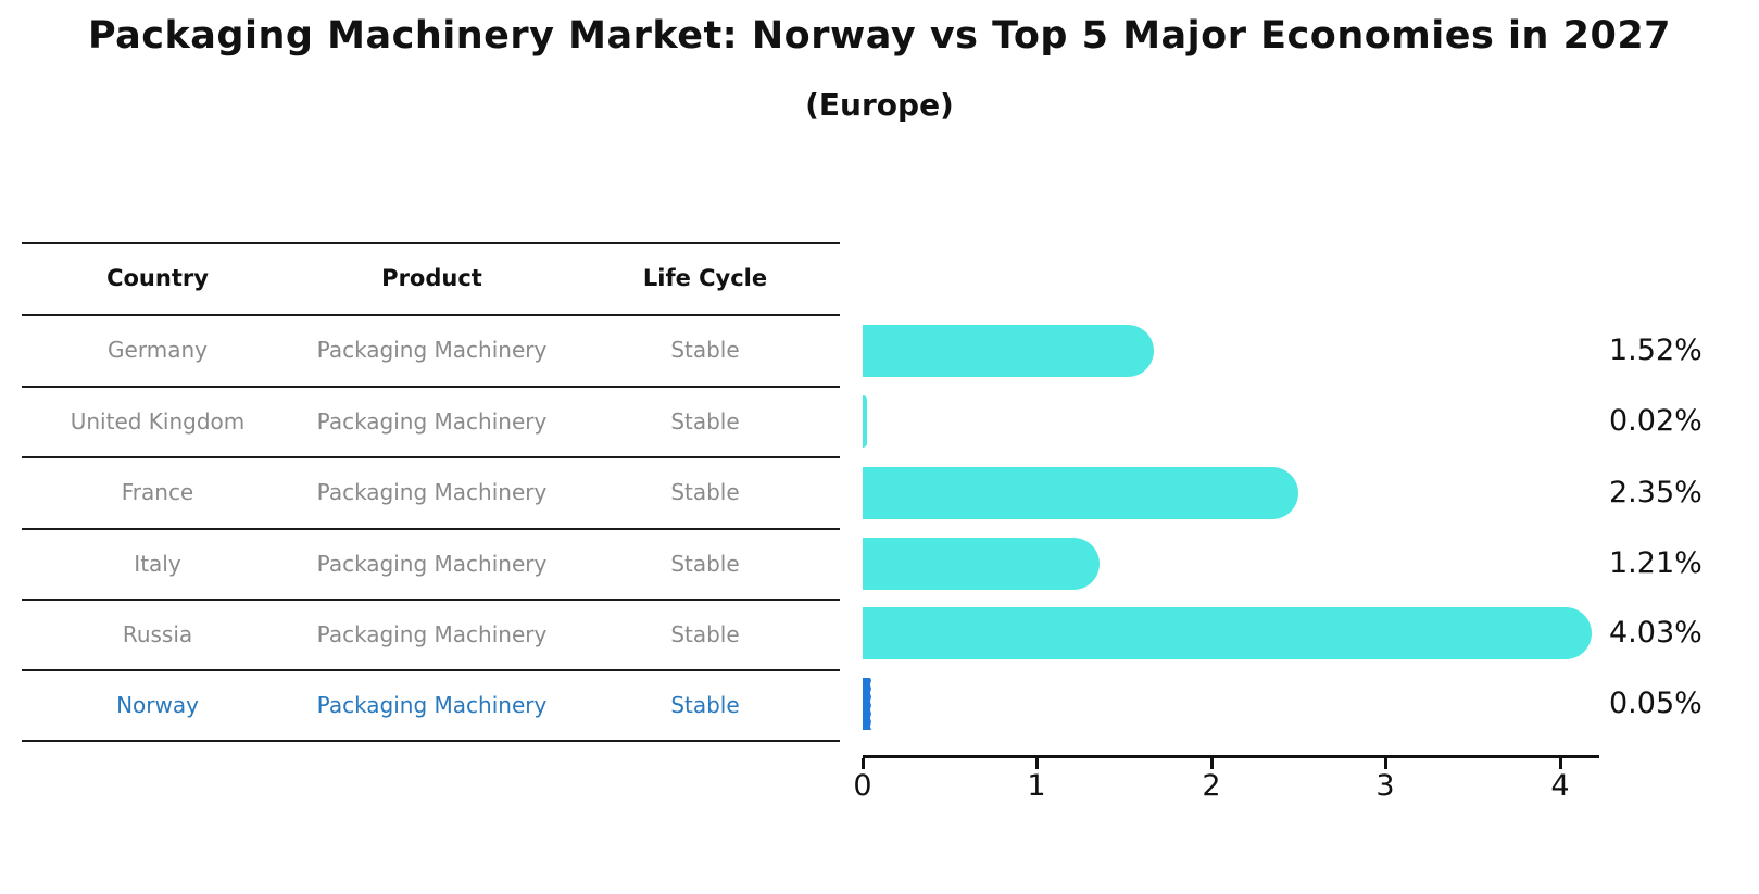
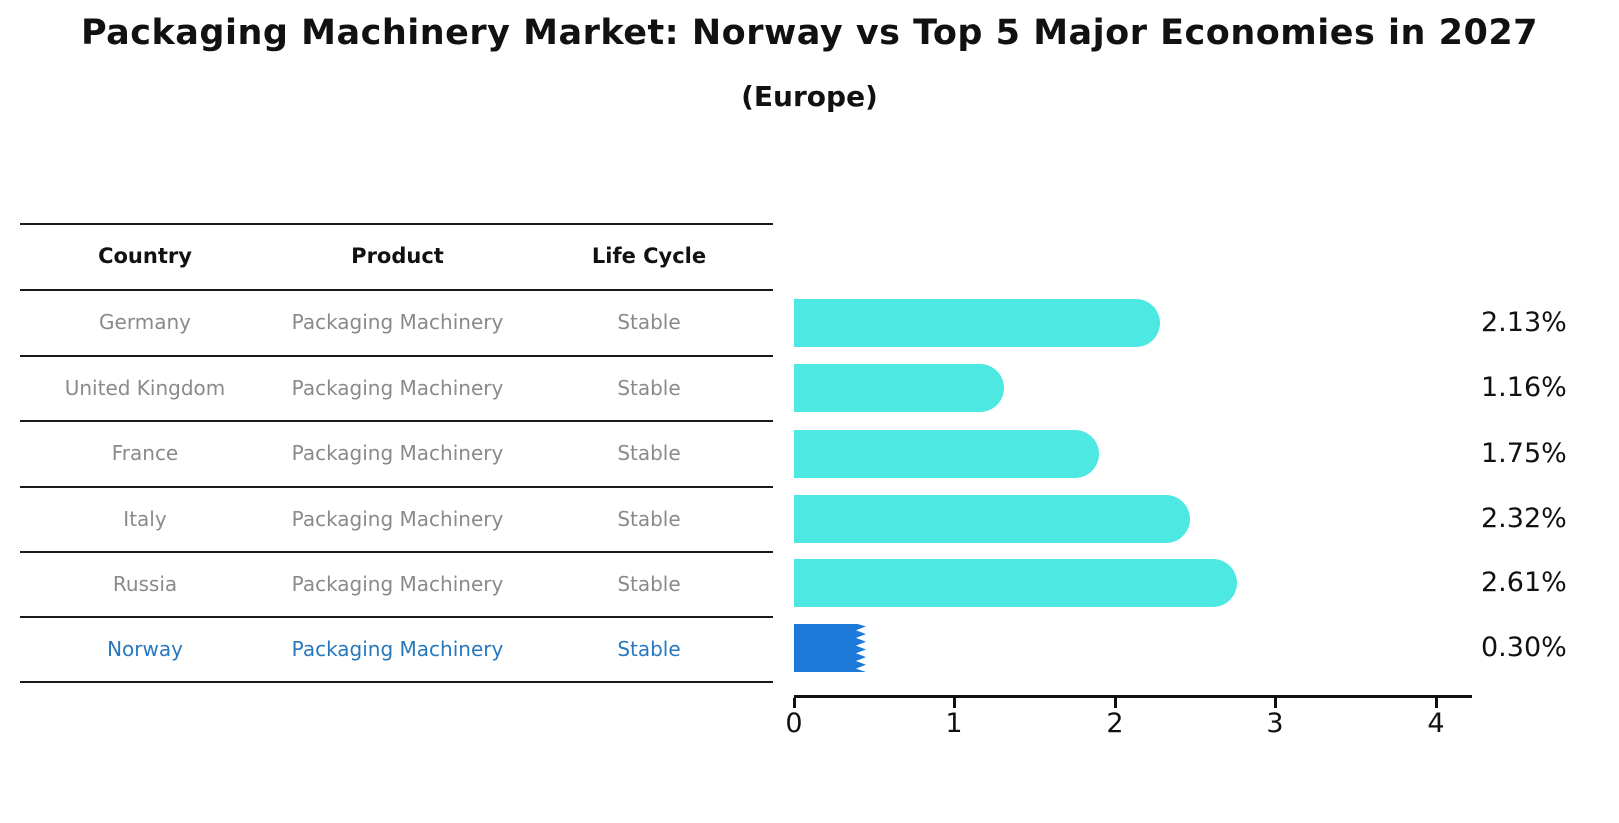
Germany: 1.52% -> 2.13%
United Kingdom: 0.02% -> 1.16%
France: 2.35% -> 1.75%
Italy: 1.21% -> 2.32%
Russia: 4.03% -> 2.61%
Norway: 0.05% -> 0.30%
